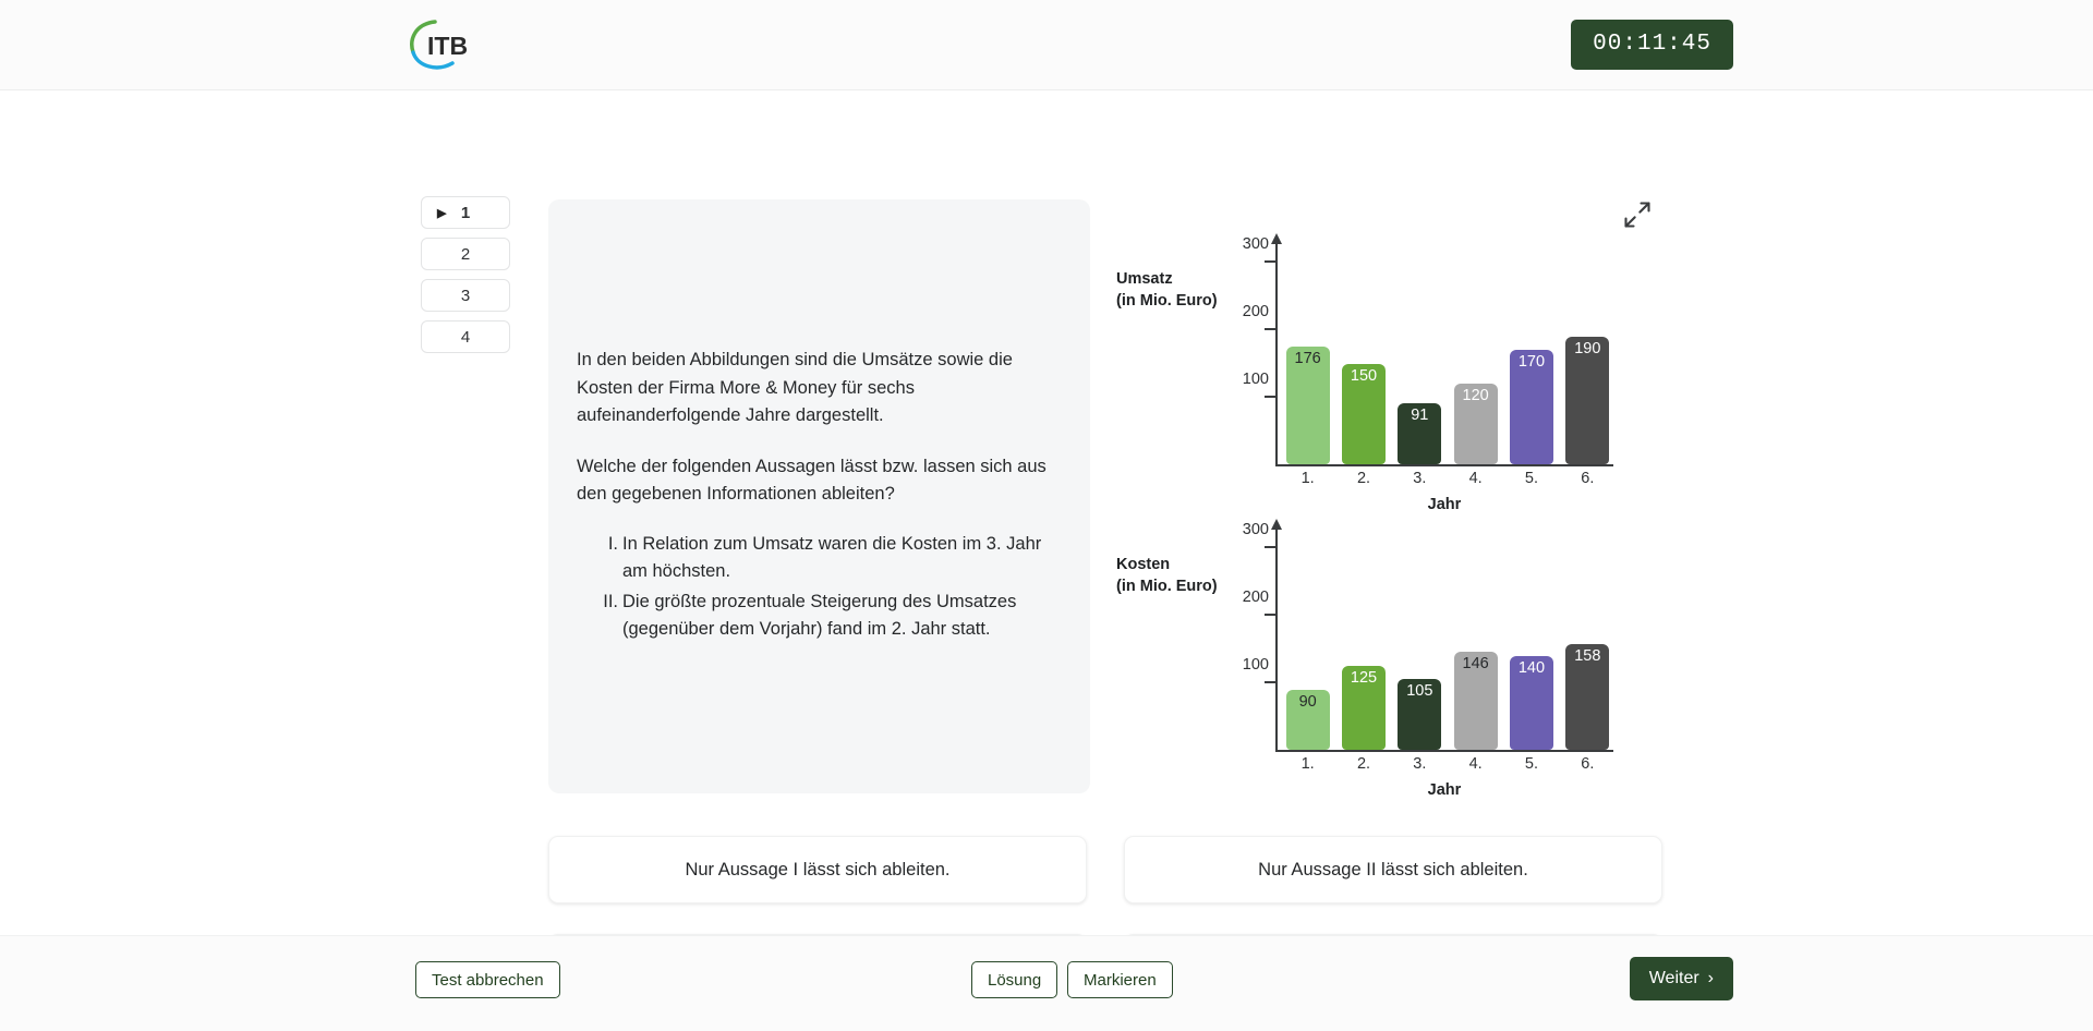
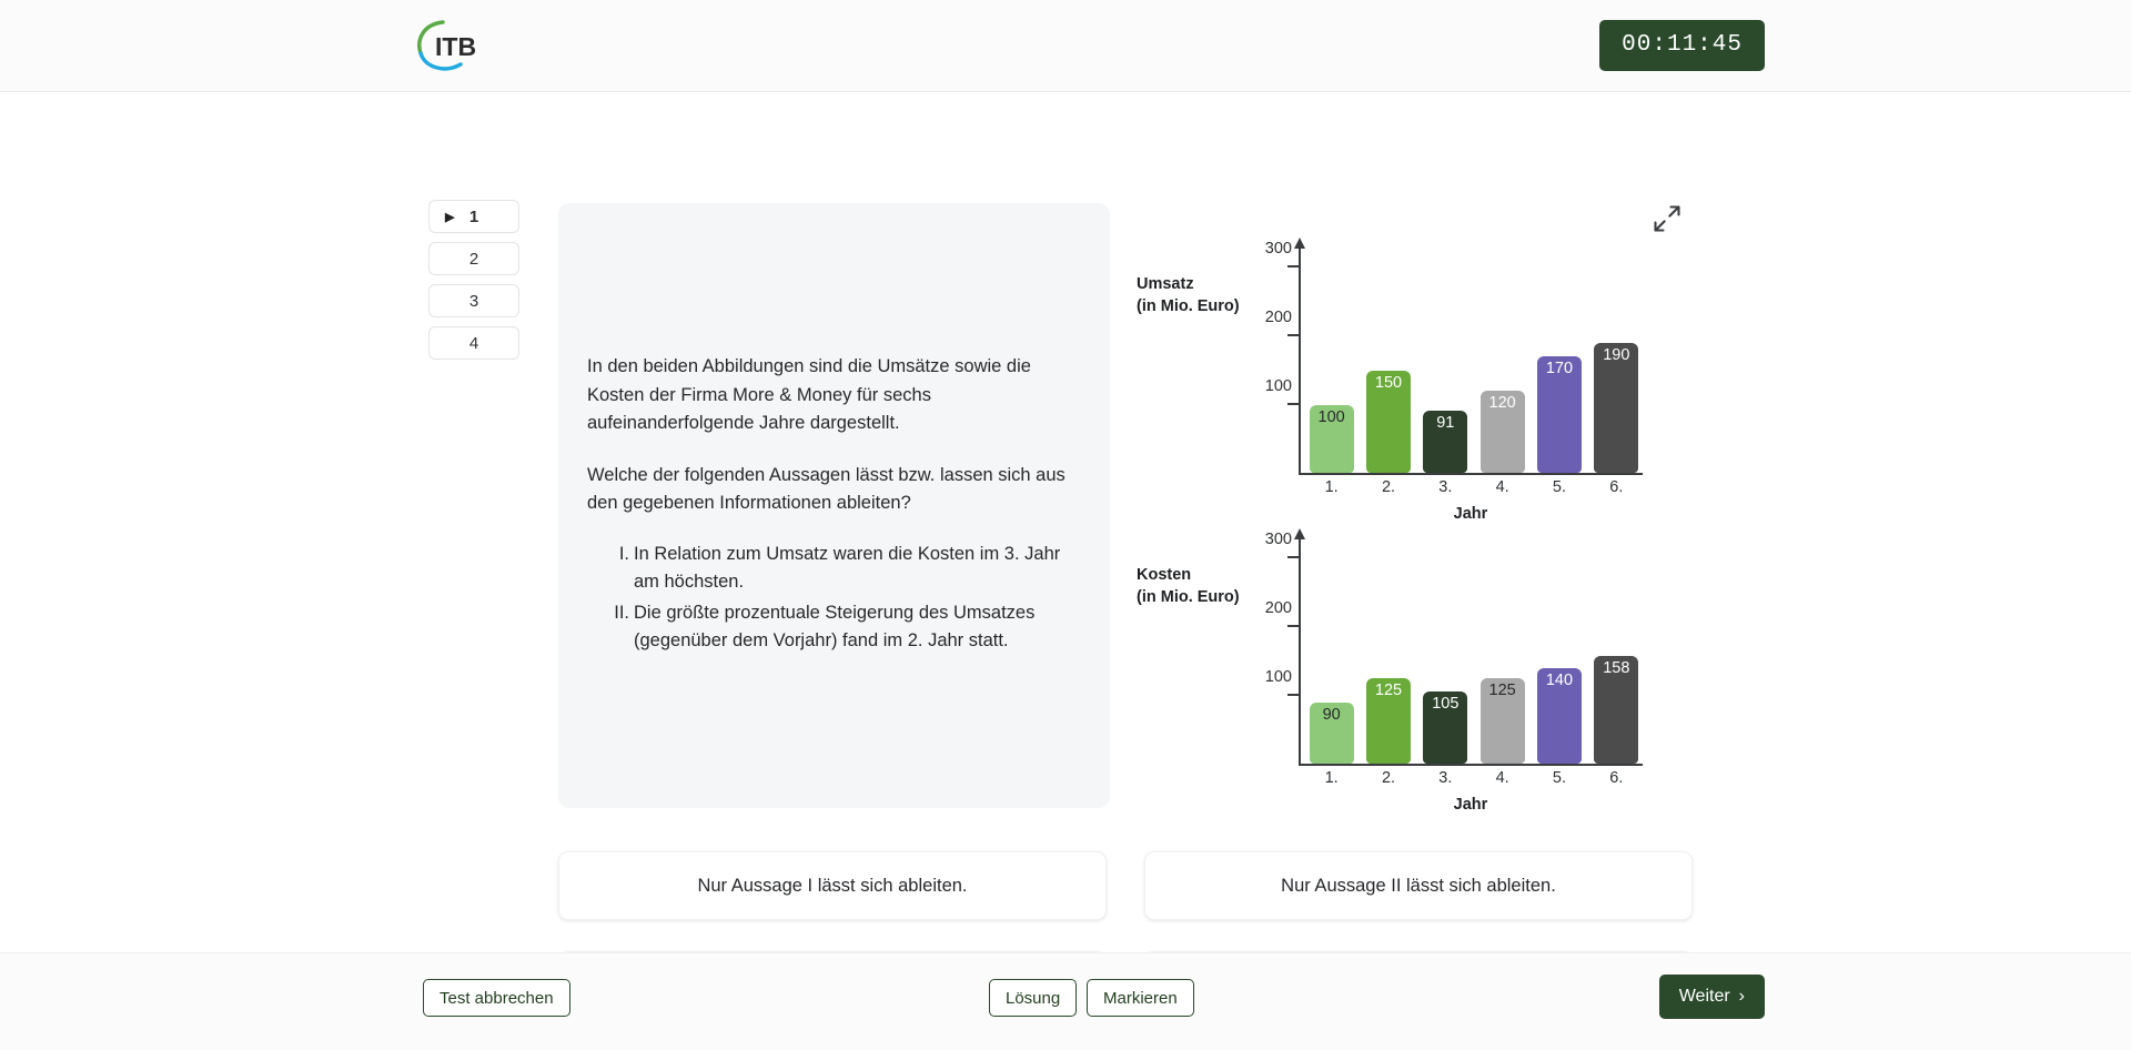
Umsatz (in Mio. Euro)/1.: 176 -> 100
Kosten (in Mio. Euro)/4.: 146 -> 125
